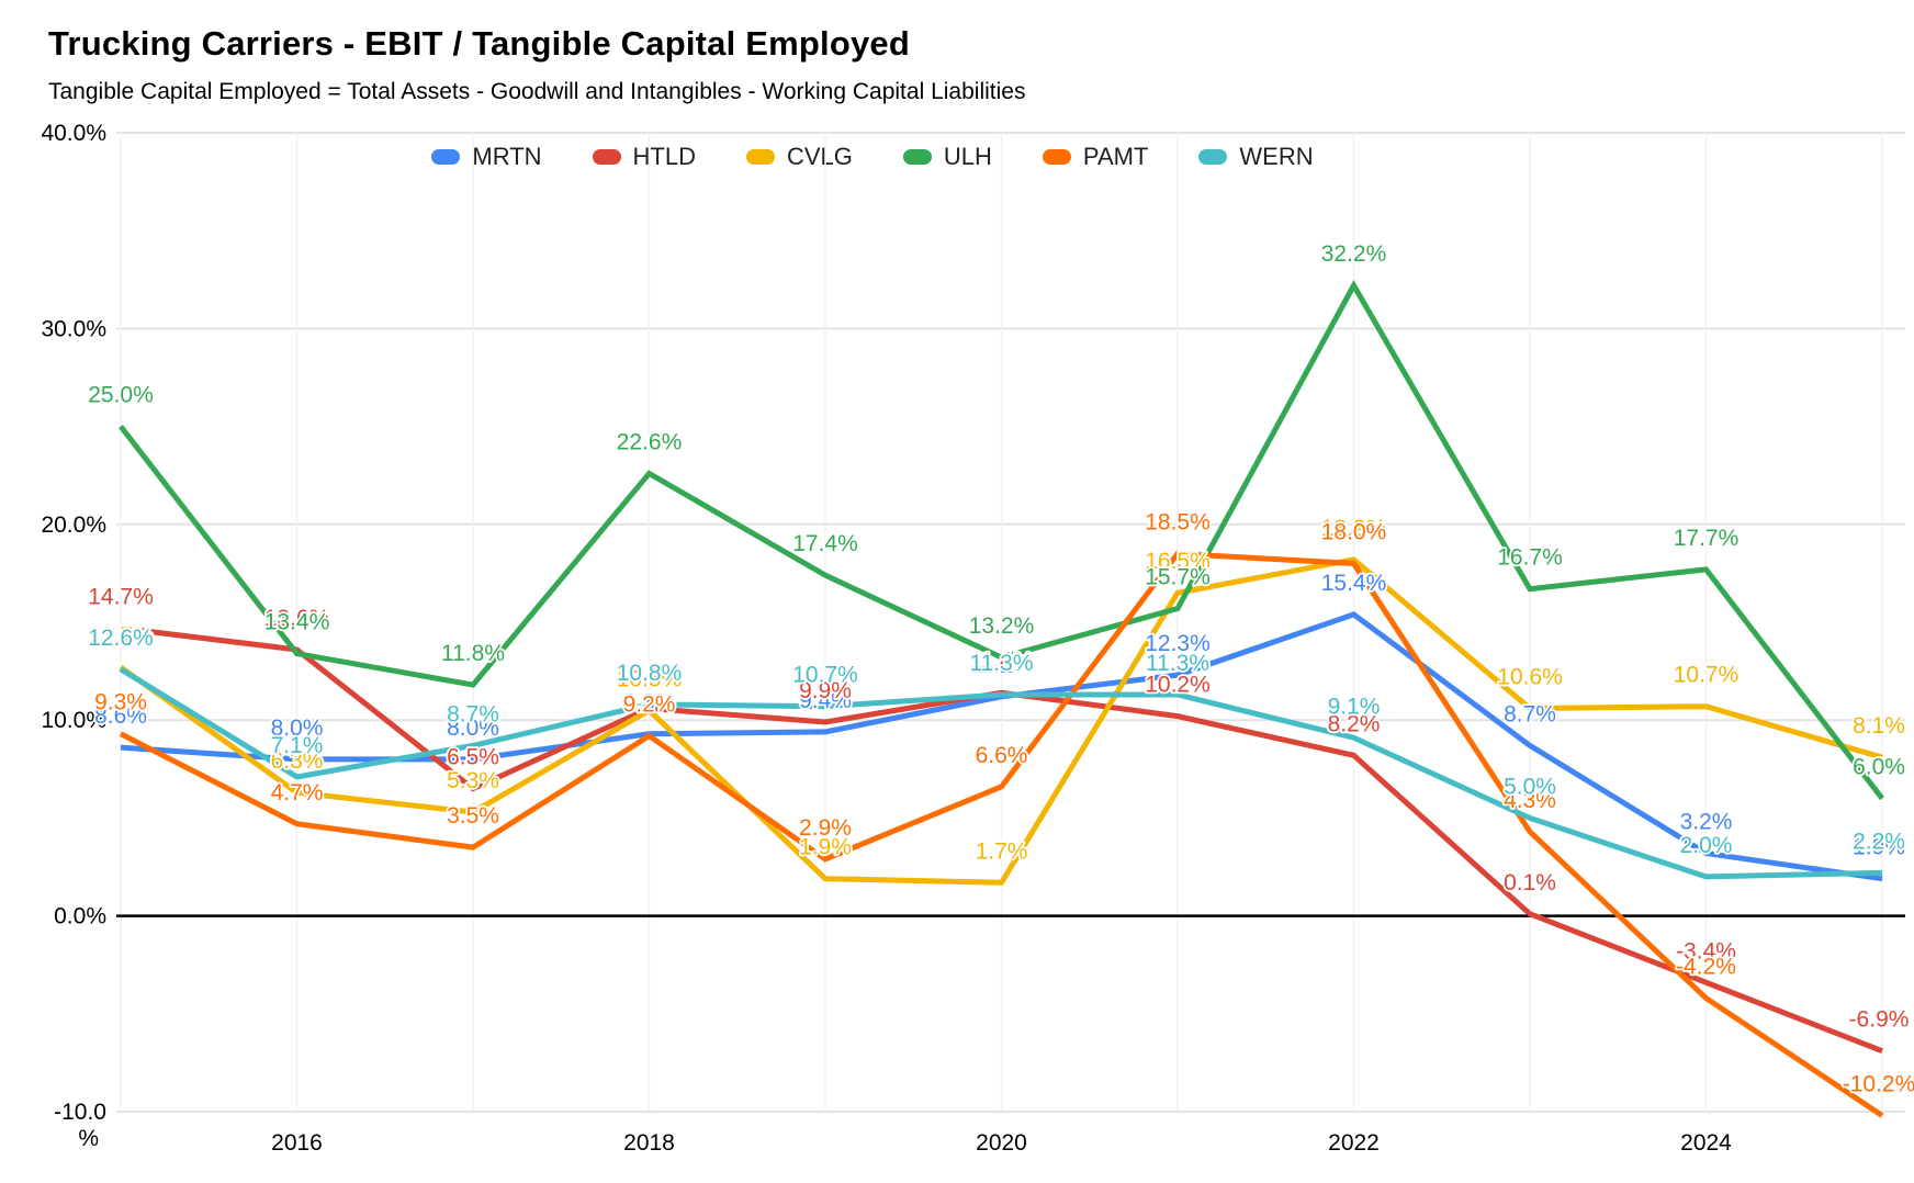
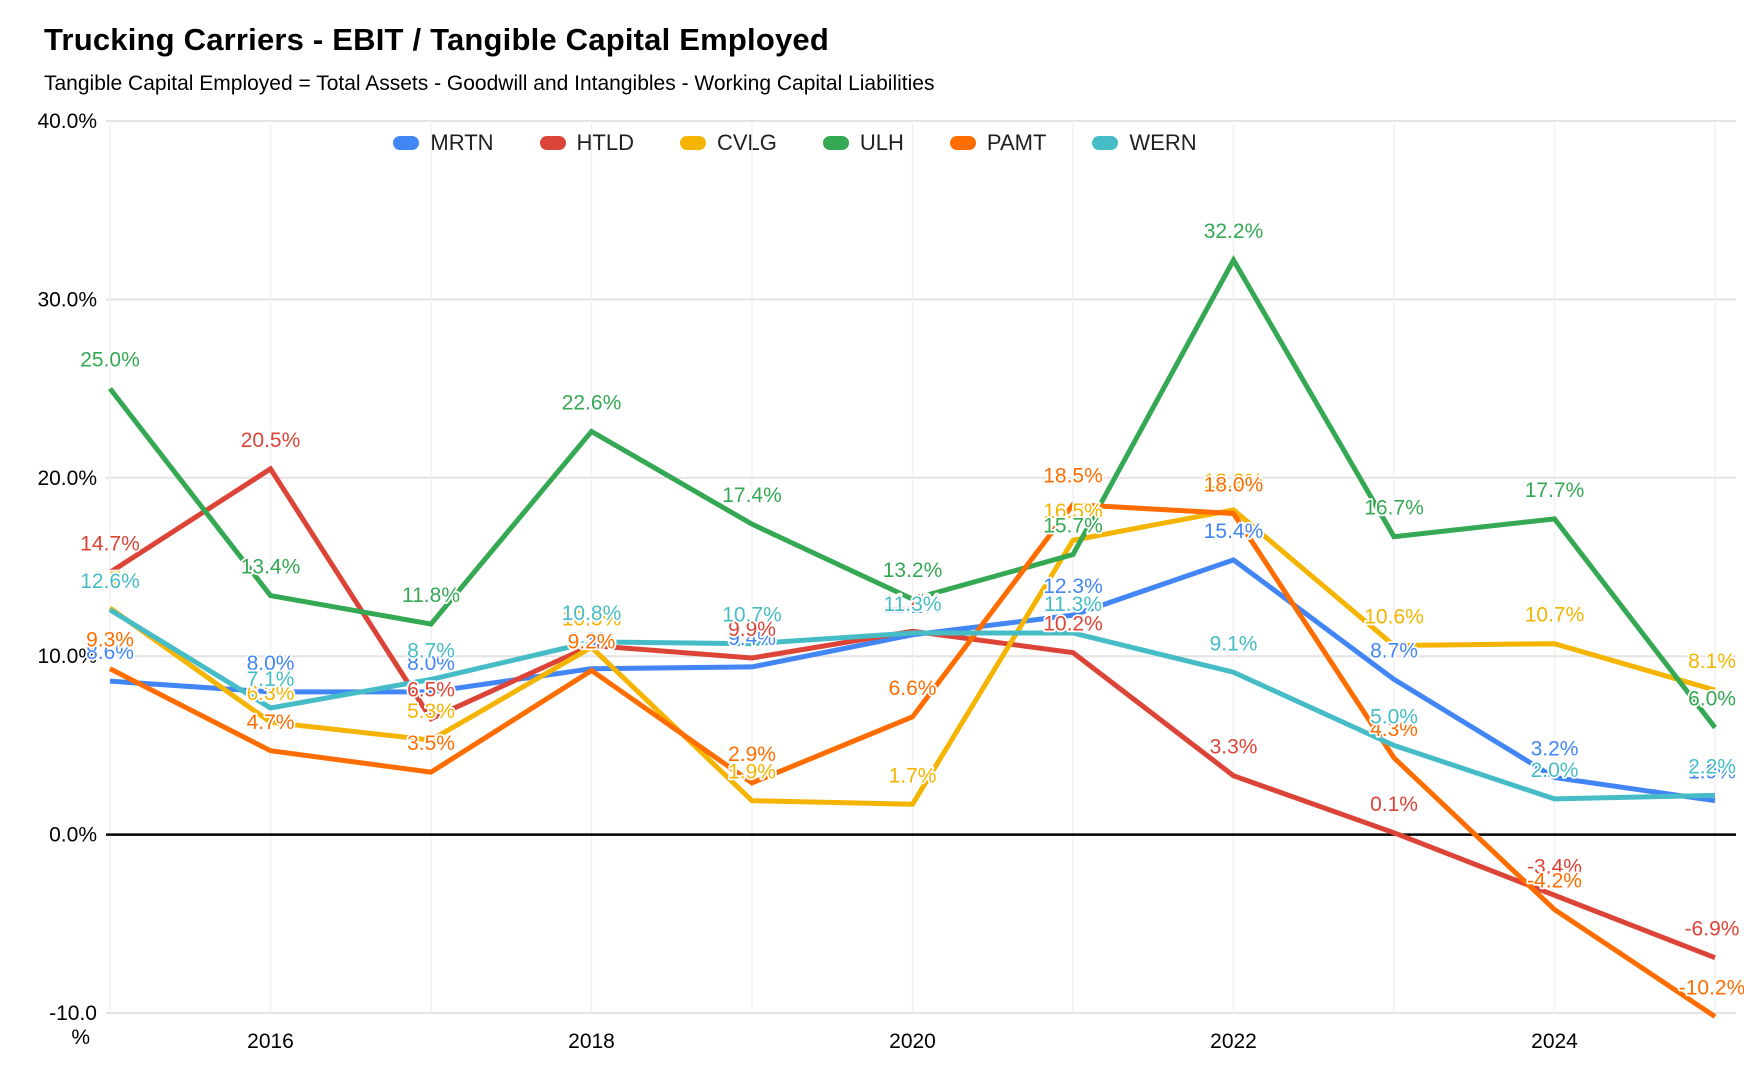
HTLD/2016: 13.6% -> 20.5%
HTLD/2022: 8.2% -> 3.3%
